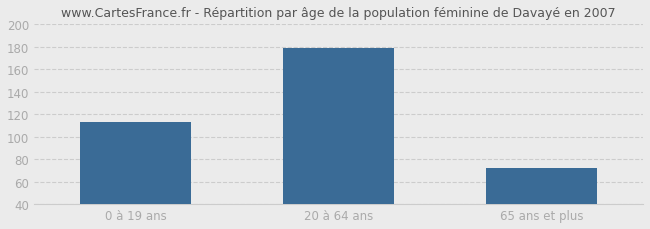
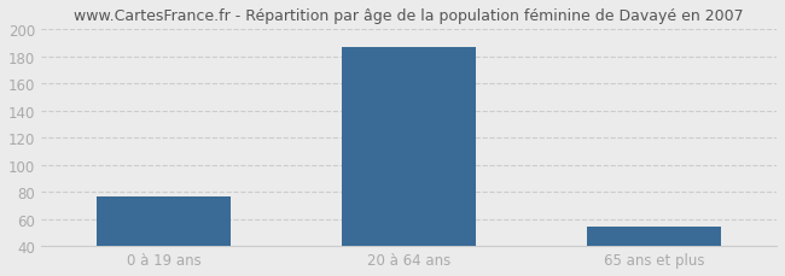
0 à 19 ans: 113 -> 77
20 à 64 ans: 179 -> 187
65 ans et plus: 72 -> 54
